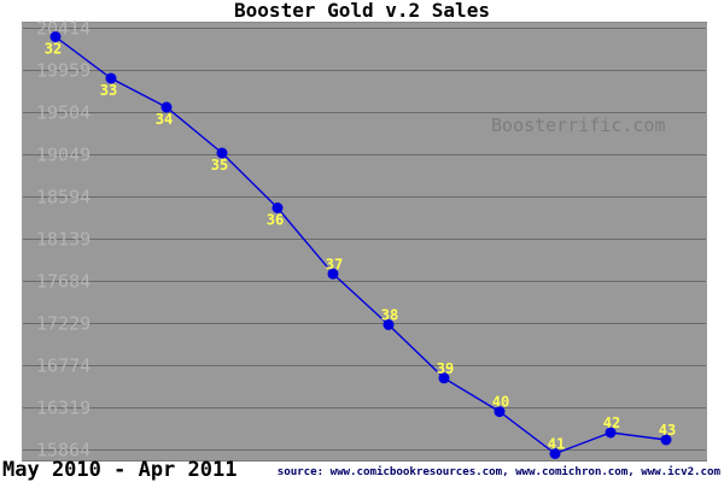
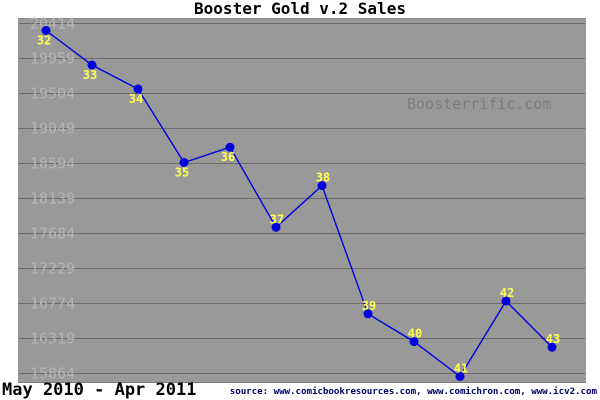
35: 19100 -> 18600
36: 18500 -> 18800
38: 17200 -> 18300
42: 16000 -> 16800
43: 16000 -> 16200
